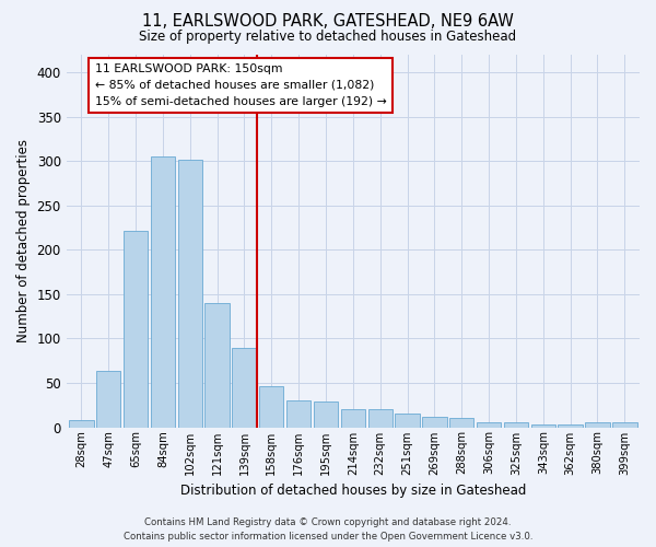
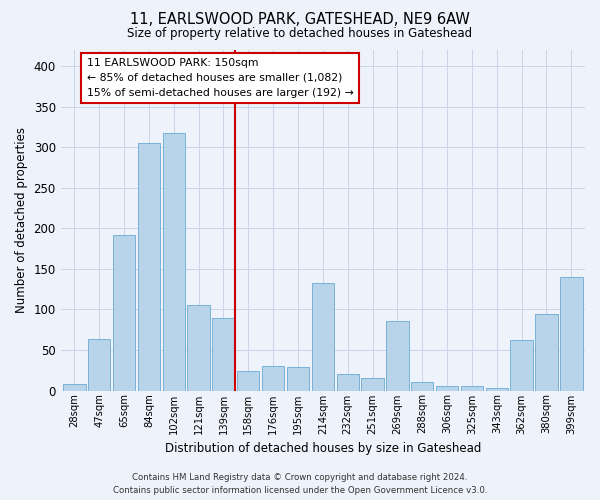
65sqm: 222 -> 192
102sqm: 302 -> 318
121sqm: 140 -> 106
158sqm: 46 -> 24
214sqm: 20 -> 132
269sqm: 12 -> 86
362sqm: 3 -> 62
380sqm: 5 -> 94
399sqm: 5 -> 140
